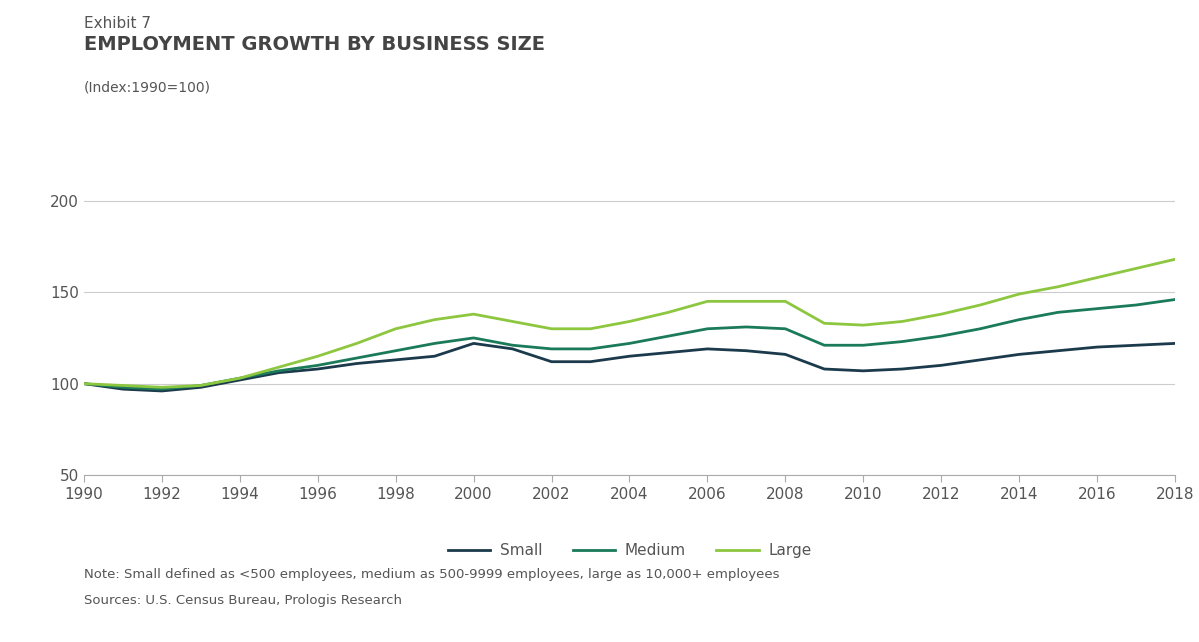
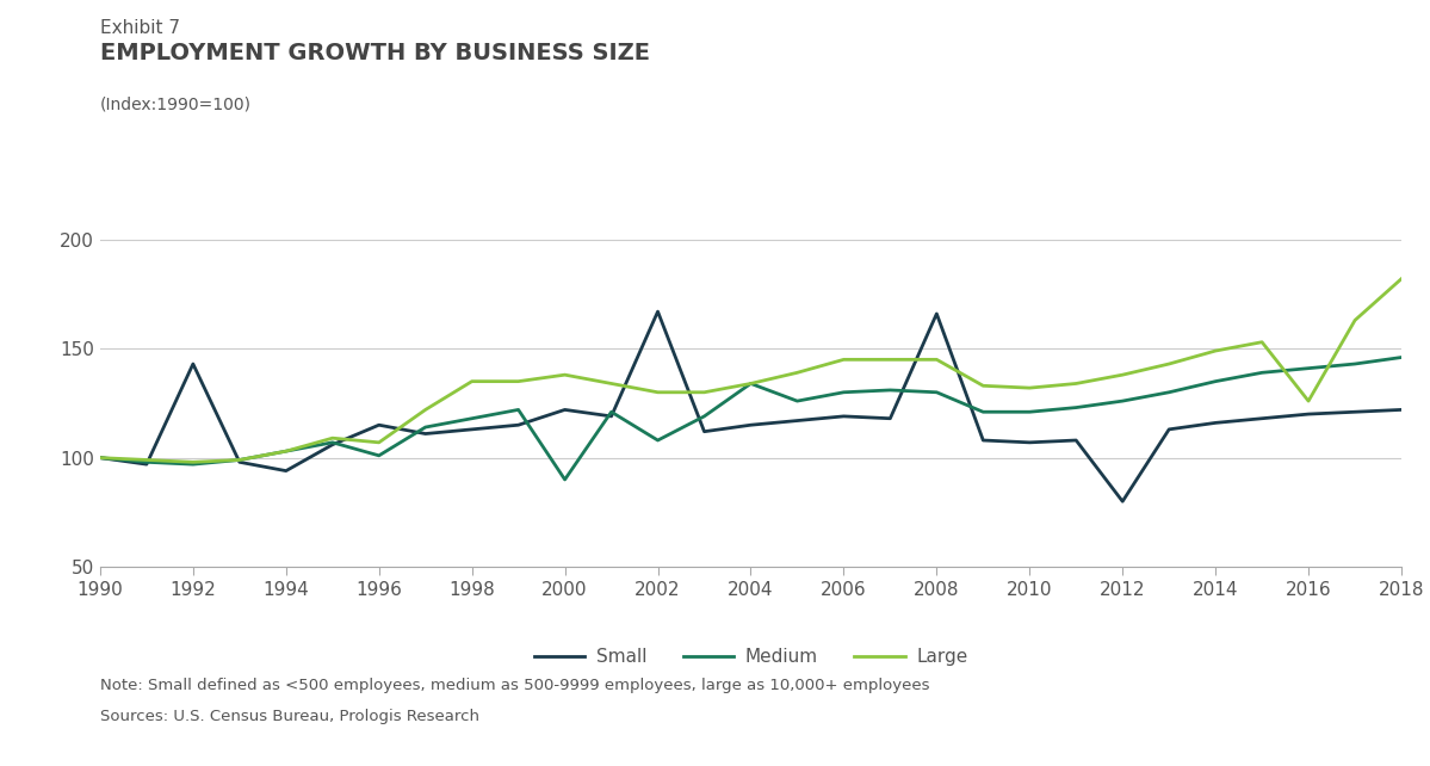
Small/1992: 96 -> 143
Small/1994: 102 -> 94
Small/1996: 108 -> 115
Medium/1996: 110 -> 101
Large/1996: 115 -> 107
Large/1998: 130 -> 135
Medium/2000: 125 -> 90
Small/2002: 112 -> 167
Medium/2002: 119 -> 108
Medium/2004: 122 -> 134
Small/2008: 116 -> 166
Small/2012: 110 -> 80
Large/2016: 158 -> 126
Large/2018: 168 -> 182
